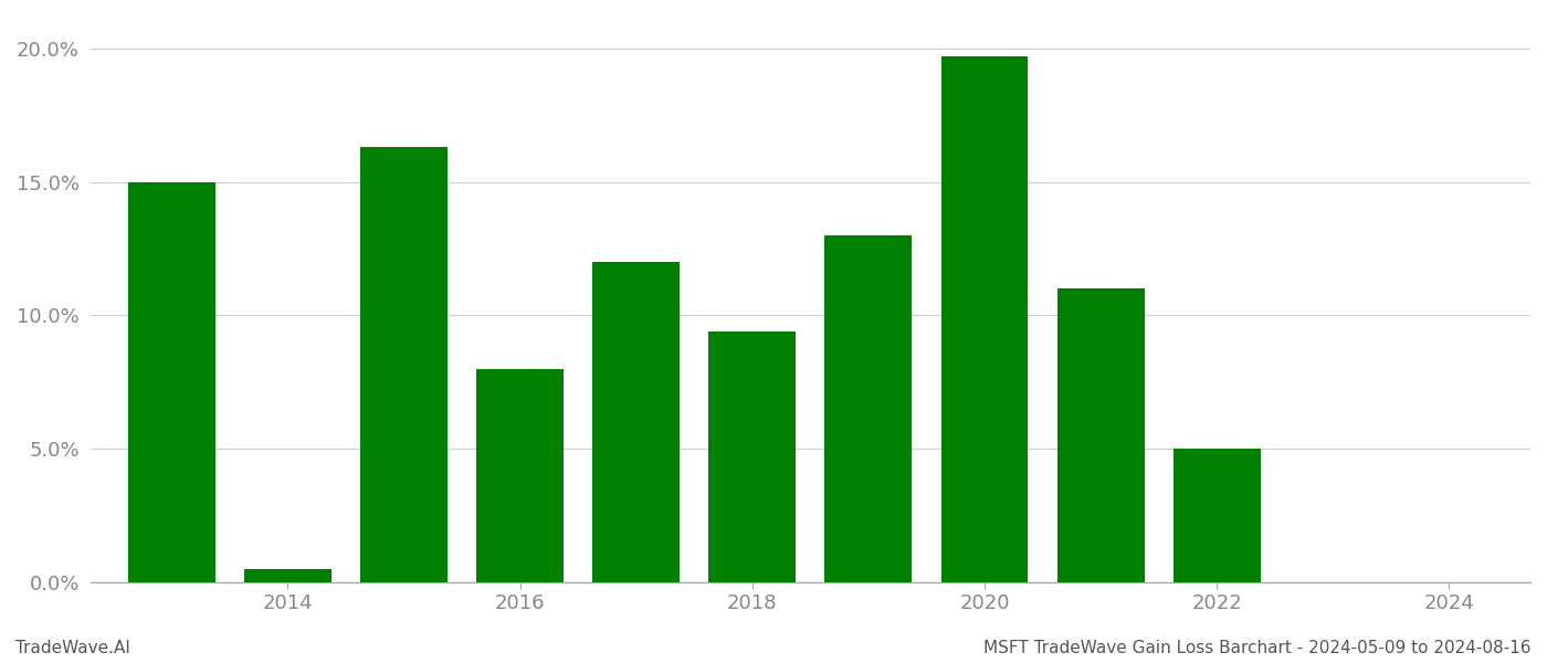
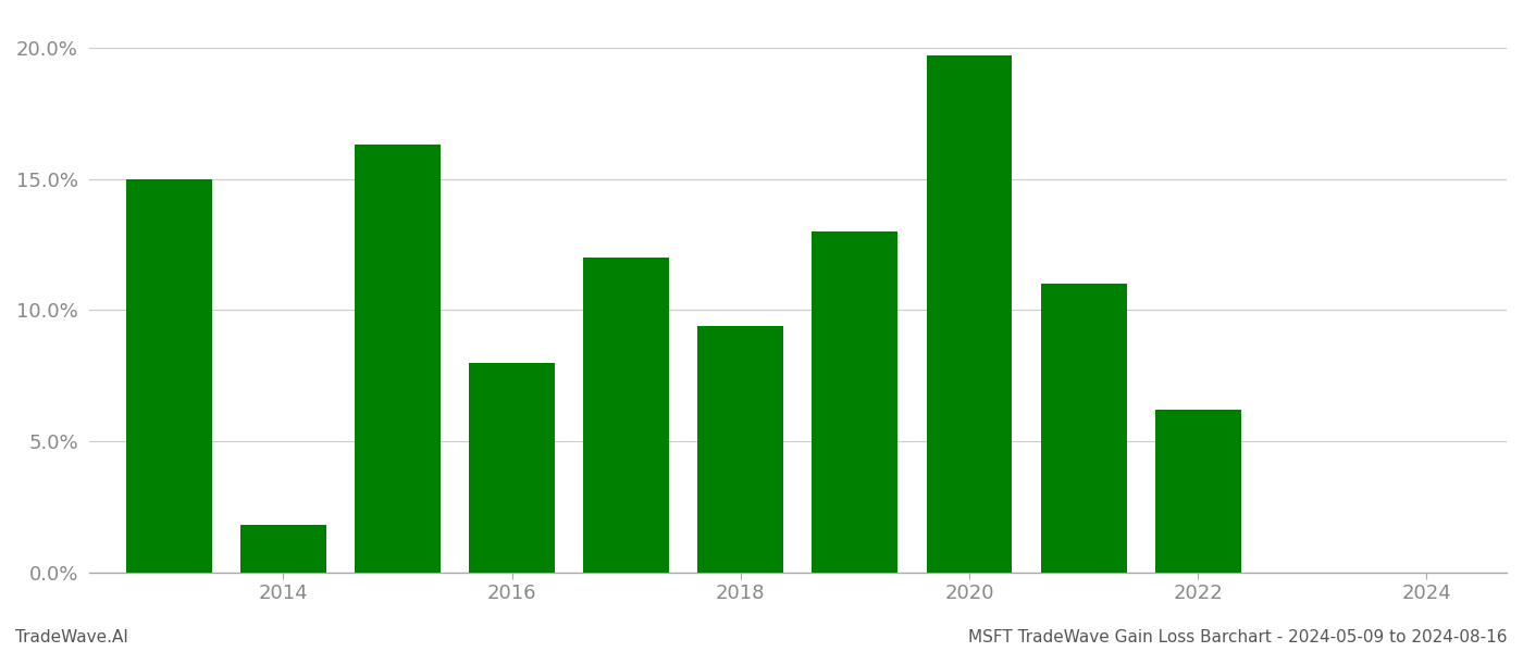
2014: 0.5% -> 1.8%
2022: 5.0% -> 6.2%
